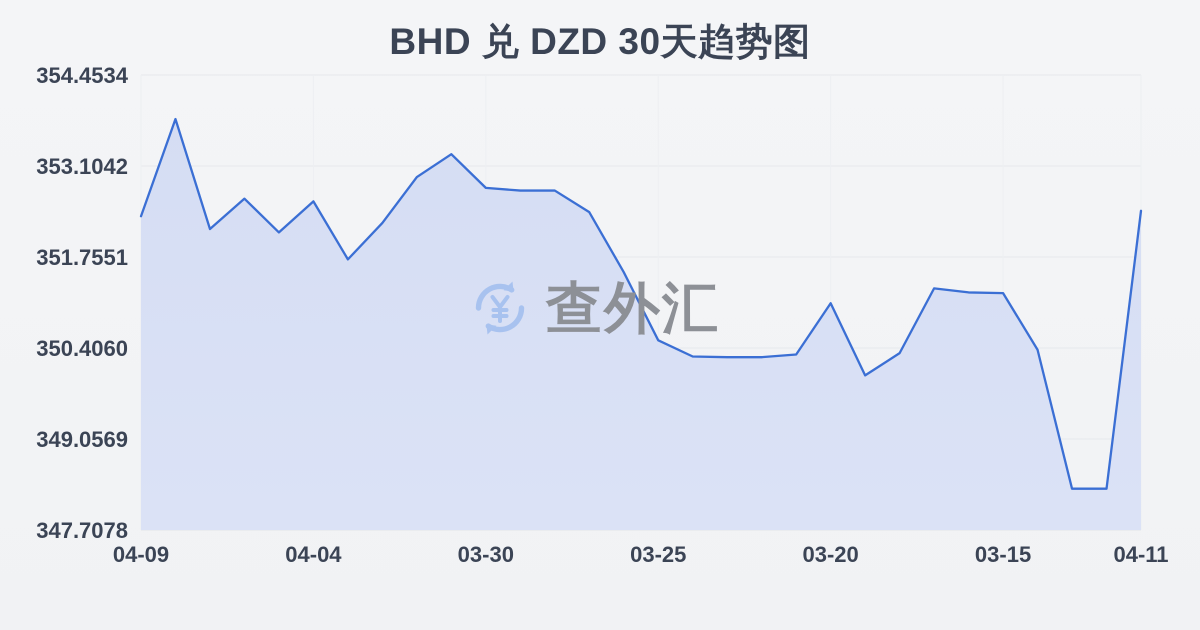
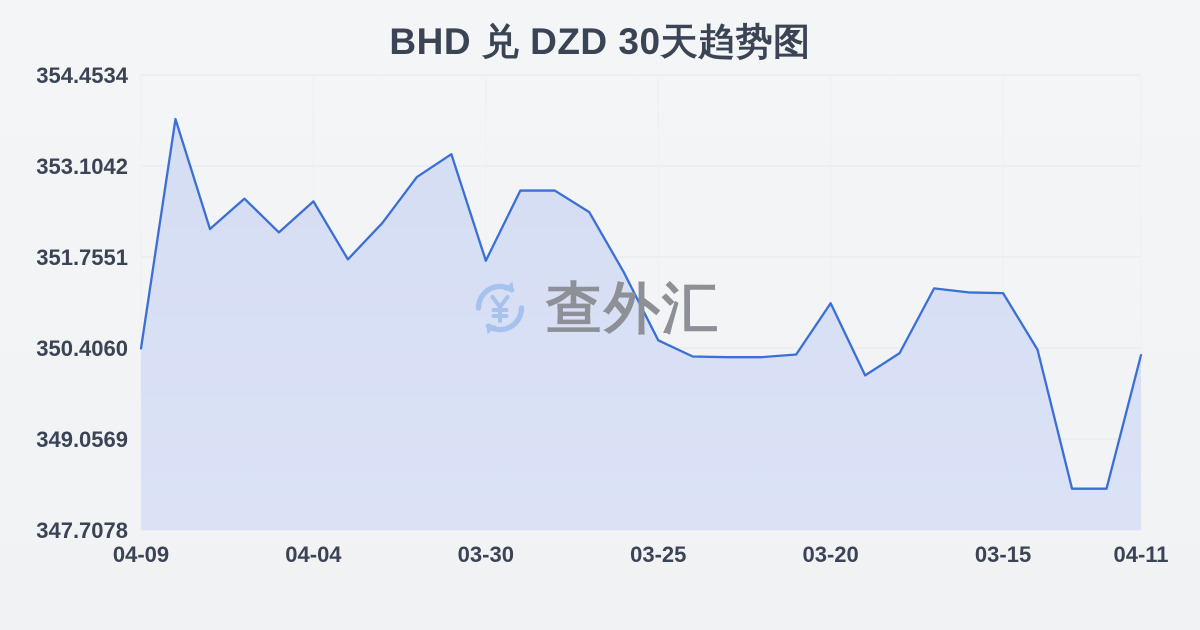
04-09: 352.4 -> 350.4
03-30: 352.8 -> 351.7
04-11: 352.4 -> 350.3
